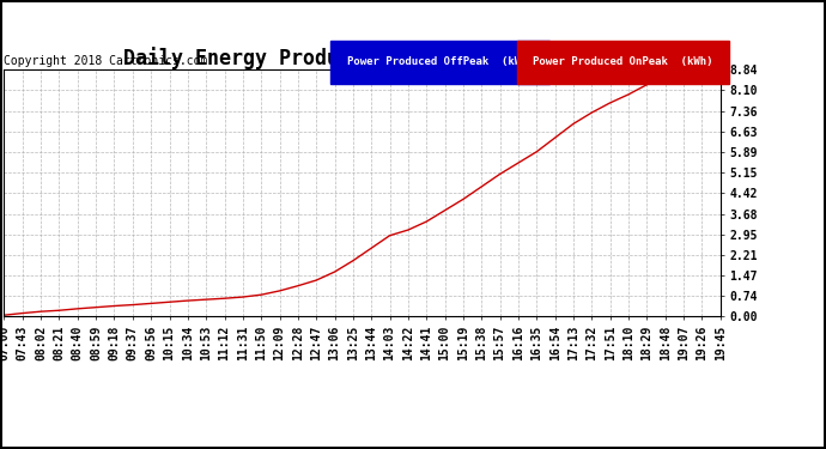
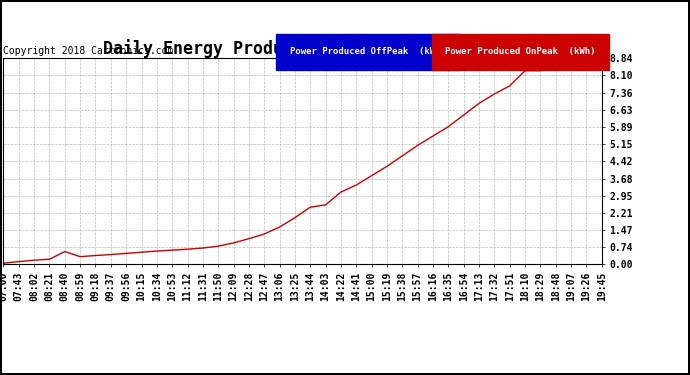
08:40: 0.28 -> 0.55
14:03: 2.90 -> 2.55
18:10: 7.95 -> 8.30
